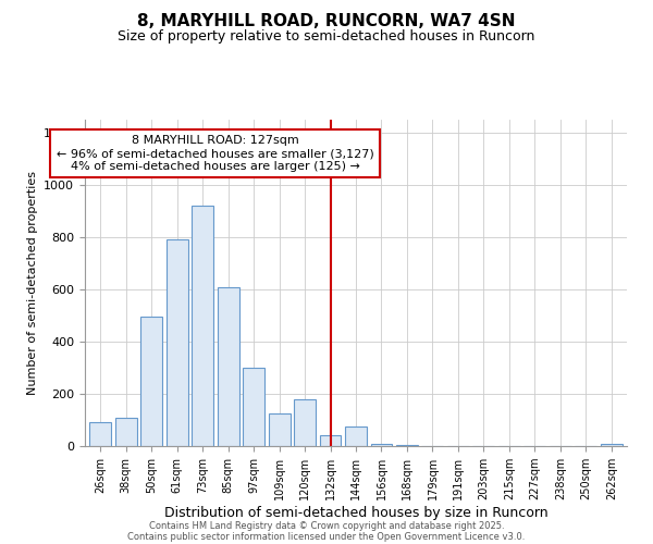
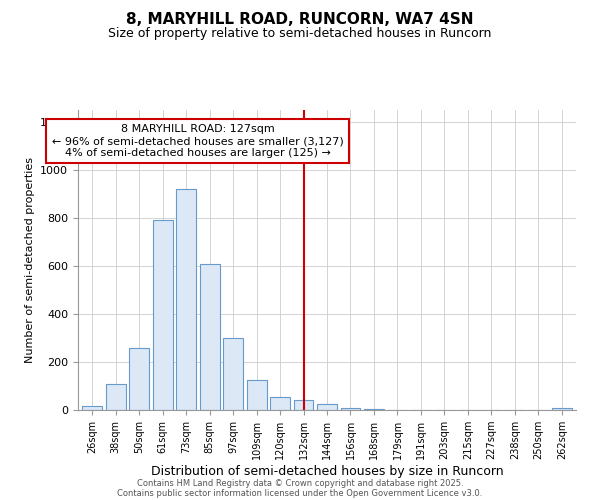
26sqm: 90 -> 15
50sqm: 495 -> 260
120sqm: 180 -> 55
144sqm: 75 -> 25
